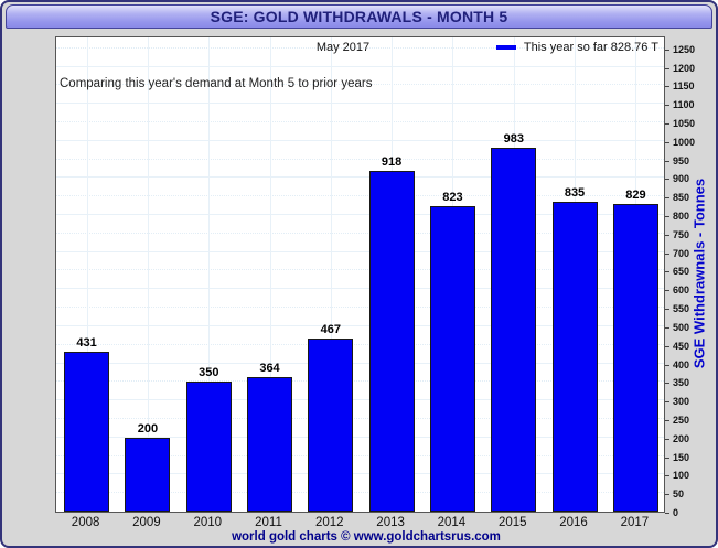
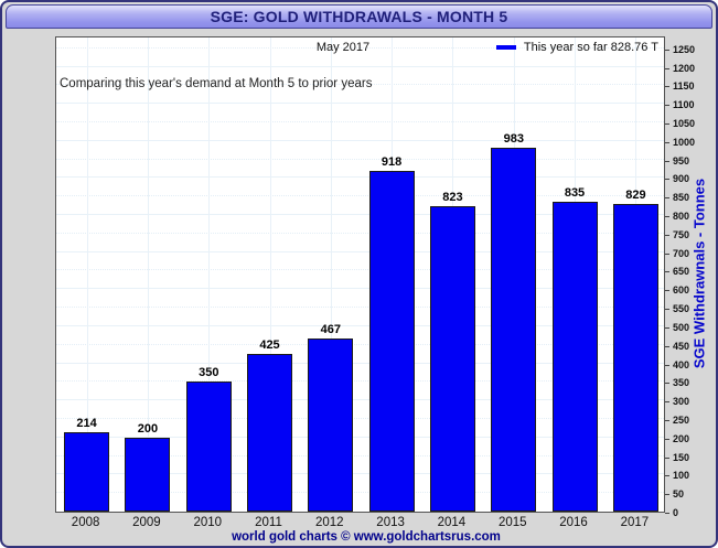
2008: 431 -> 214
2011: 364 -> 425
